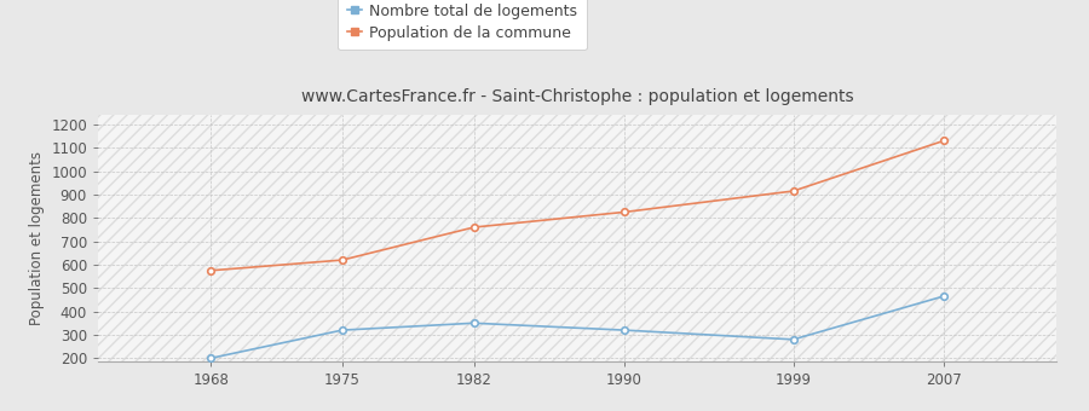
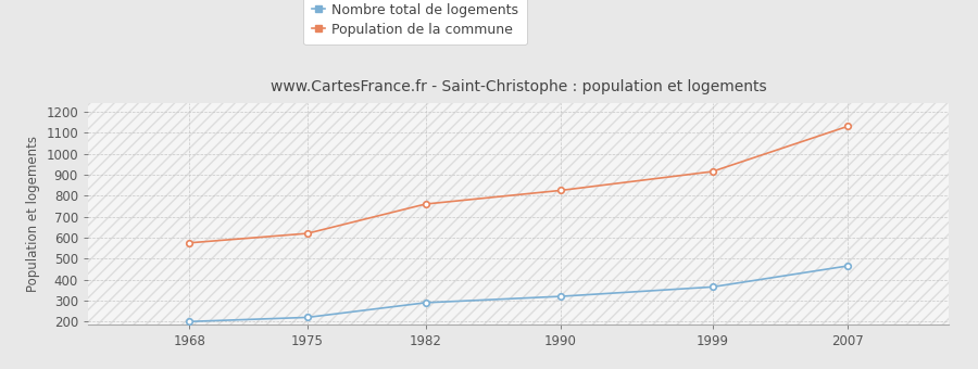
Nombre total de logements/1975: 320 -> 220
Nombre total de logements/1982: 350 -> 290
Nombre total de logements/1999: 280 -> 360
